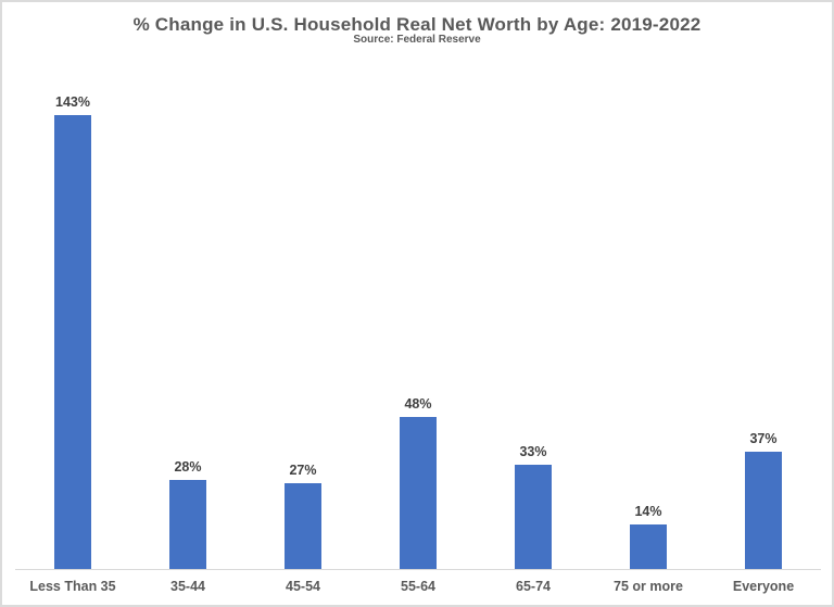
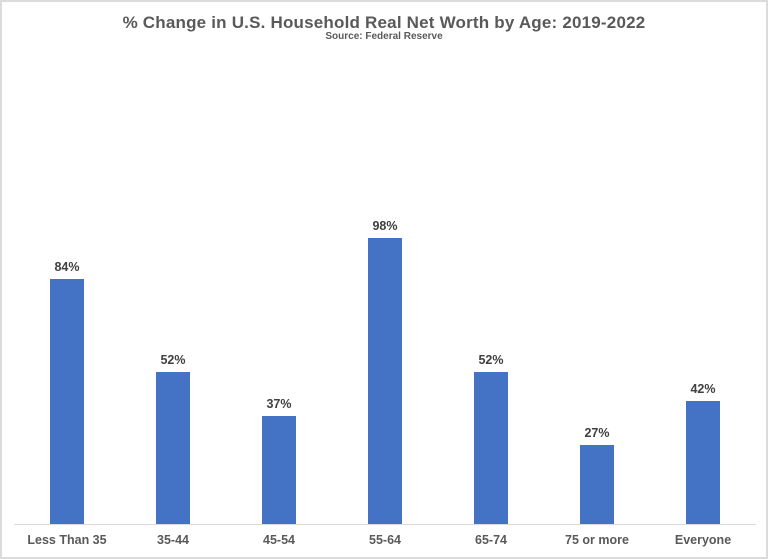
Less Than 35: 143% -> 84%
35-44: 28% -> 52%
45-54: 27% -> 37%
55-64: 48% -> 98%
65-74: 33% -> 52%
75 or more: 14% -> 27%
Everyone: 37% -> 42%
